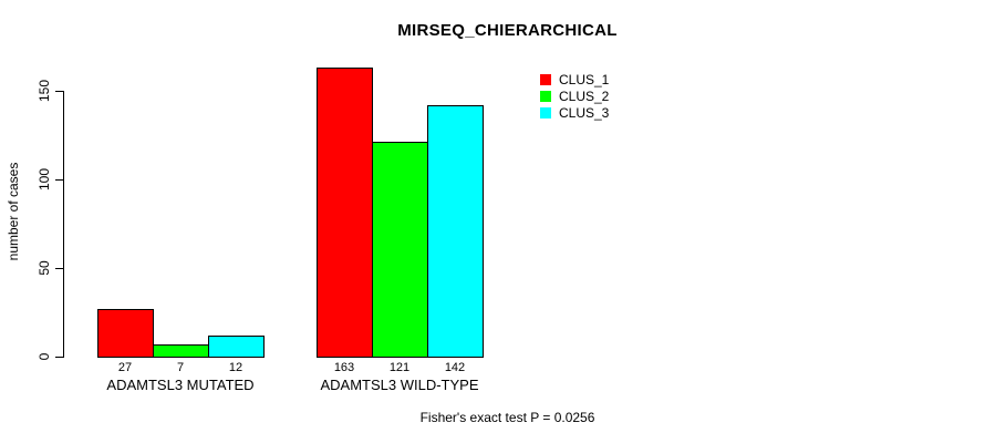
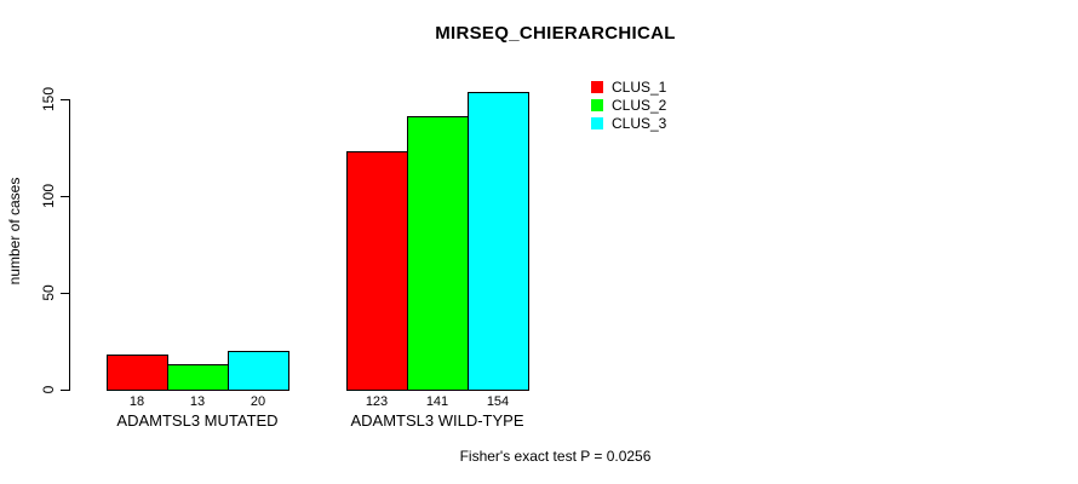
CLUS_1/ADAMTSL3 MUTATED: 27 -> 18
CLUS_2/ADAMTSL3 MUTATED: 7 -> 13
CLUS_3/ADAMTSL3 MUTATED: 12 -> 20
CLUS_1/ADAMTSL3 WILD-TYPE: 163 -> 123
CLUS_2/ADAMTSL3 WILD-TYPE: 121 -> 141
CLUS_3/ADAMTSL3 WILD-TYPE: 142 -> 154
